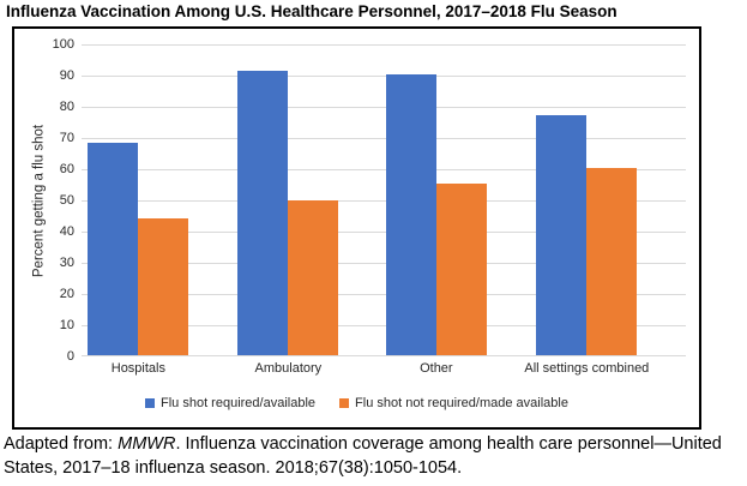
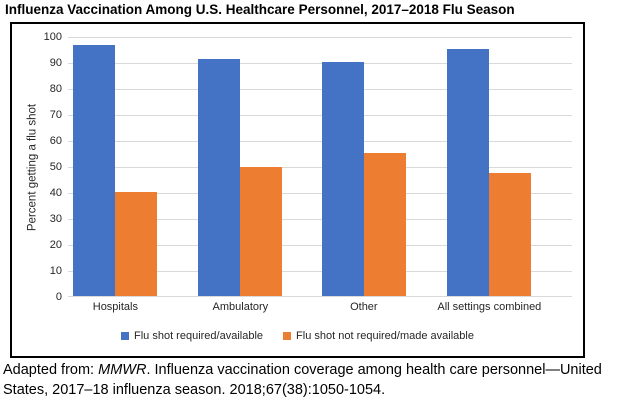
Flu shot required/available/Hospitals: 68 -> 96
Flu shot not required/made available/Hospitals: 44 -> 40
Flu shot required/available/All settings combined: 77 -> 95
Flu shot not required/made available/All settings combined: 60 -> 48
